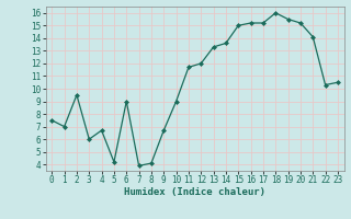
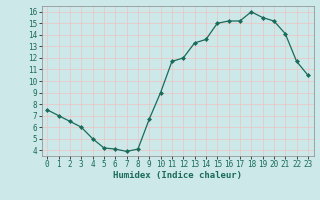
2: 9.5 -> 6.5
4: 6.7 -> 5.0
6: 9.0 -> 4.1
22: 10.3 -> 11.7
